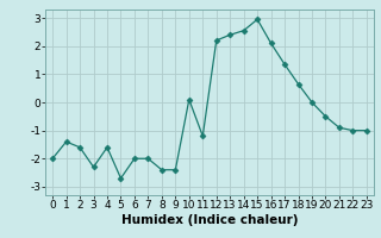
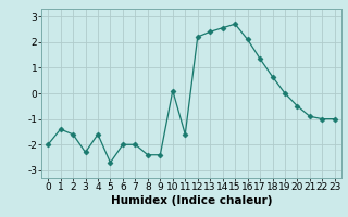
11: -1.20 -> -1.60
15: 2.95 -> 2.70
